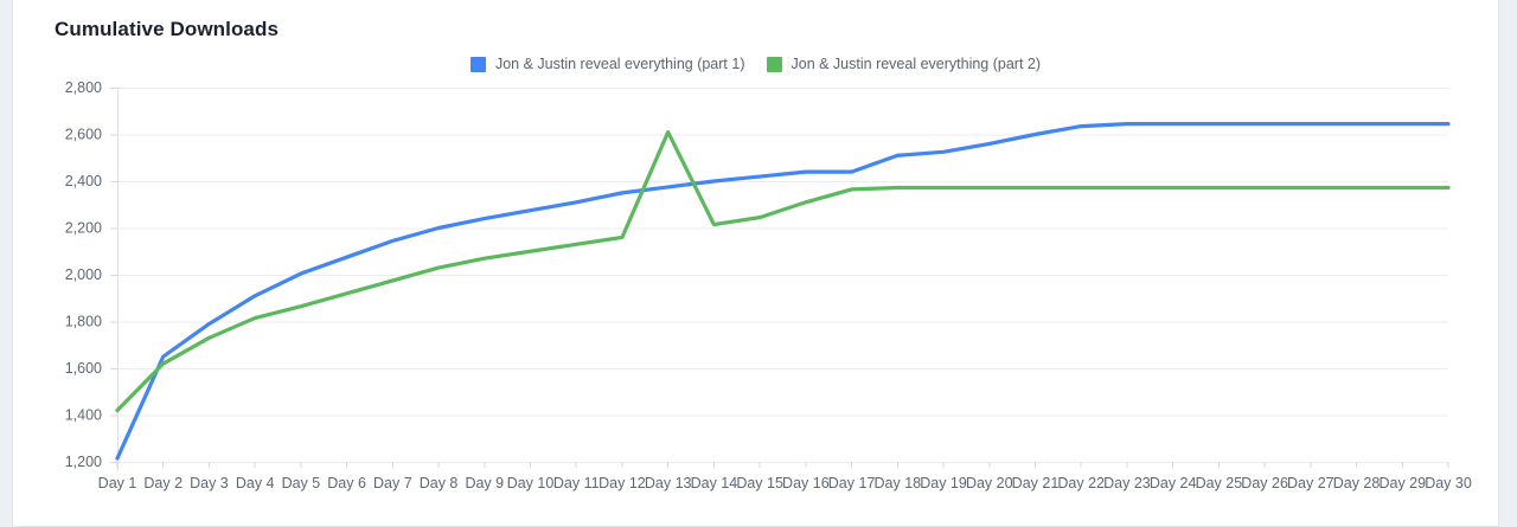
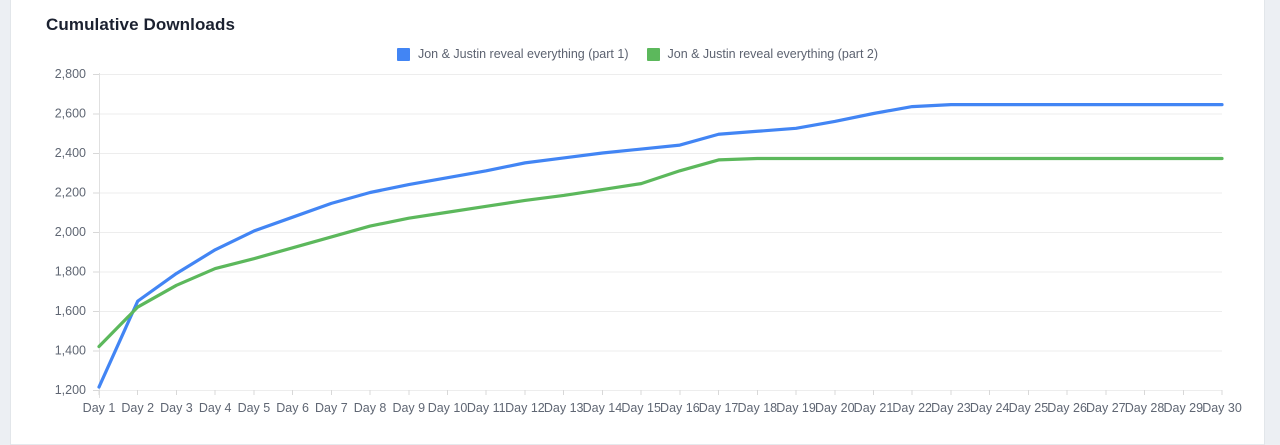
Jon & Justin reveal everything (part 2)/Day 13: 2610 -> 2180
Jon & Justin reveal everything (part 1)/Day 17: 2440 -> 2500
